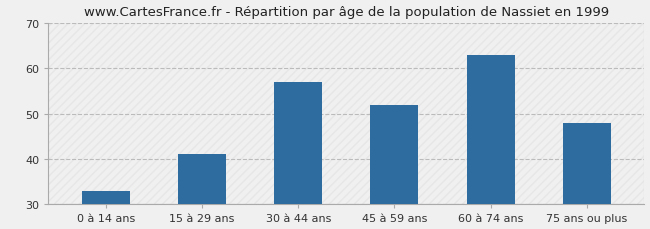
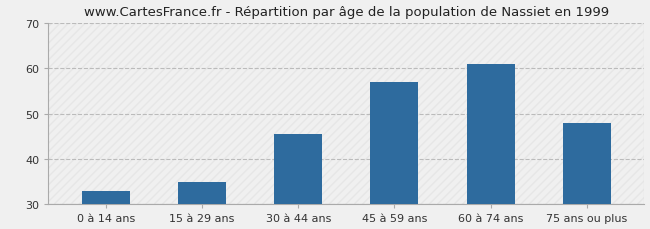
15 à 29 ans: 41.0 -> 35.0
30 à 44 ans: 57.0 -> 45.5
45 à 59 ans: 52.0 -> 57.0
60 à 74 ans: 63.0 -> 61.0
